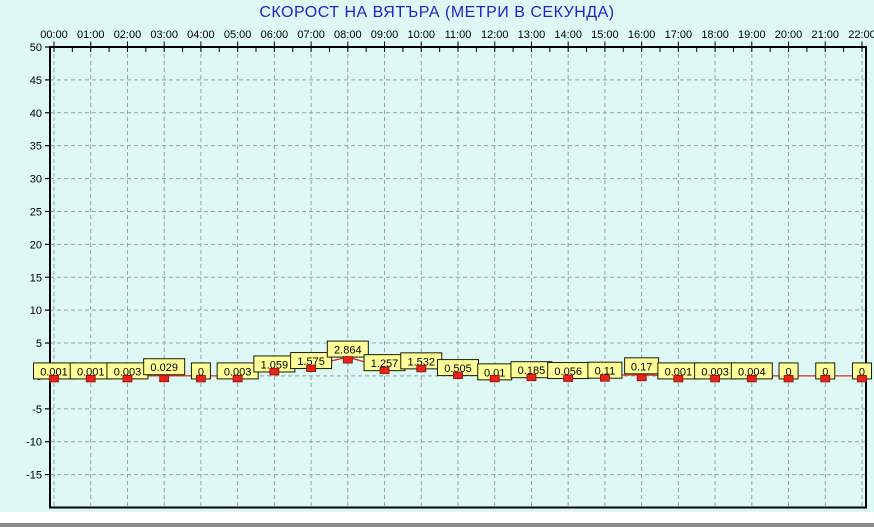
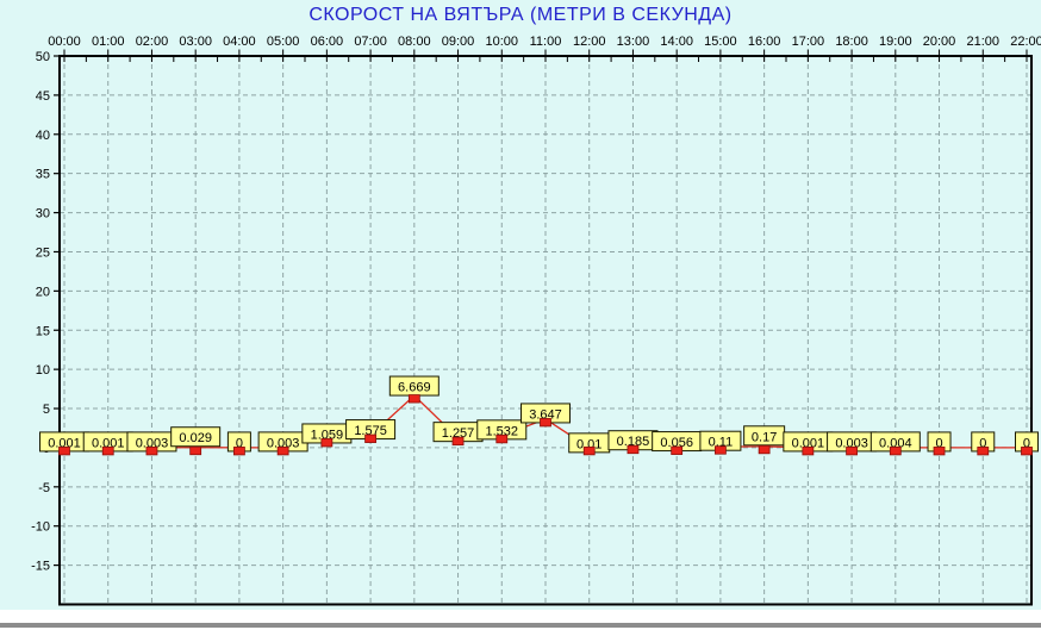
08:00: 2.864 -> 6.669
11:00: 0.505 -> 3.647
